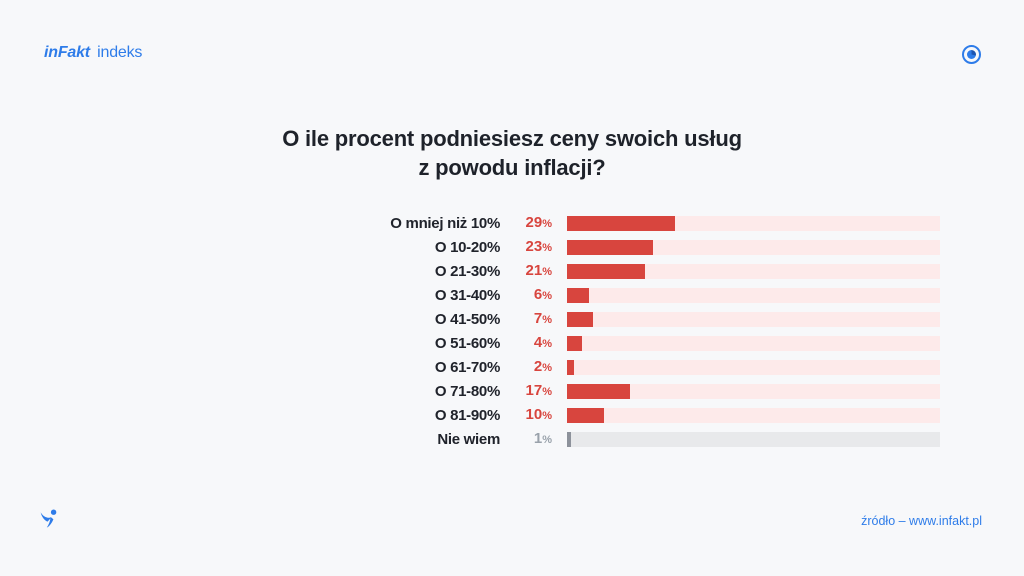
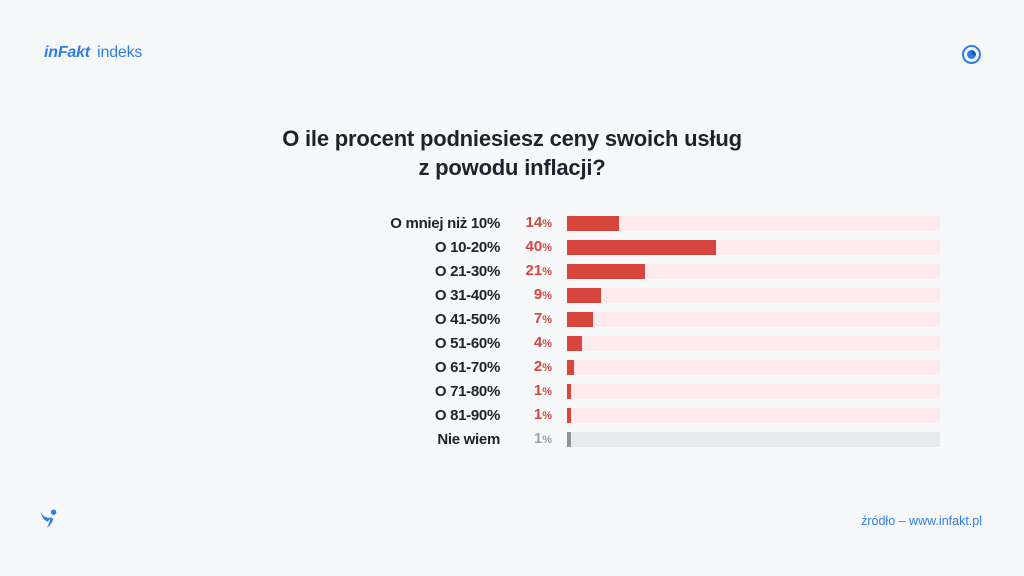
O mniej niż 10%: 29 -> 14
O 10-20%: 23 -> 40
O 31-40%: 6 -> 9
O 71-80%: 17 -> 1
O 81-90%: 10 -> 1
